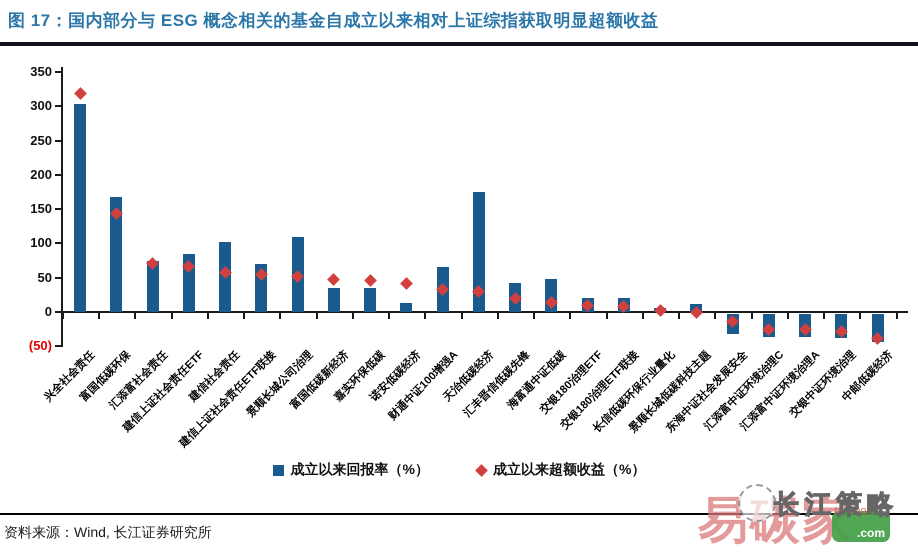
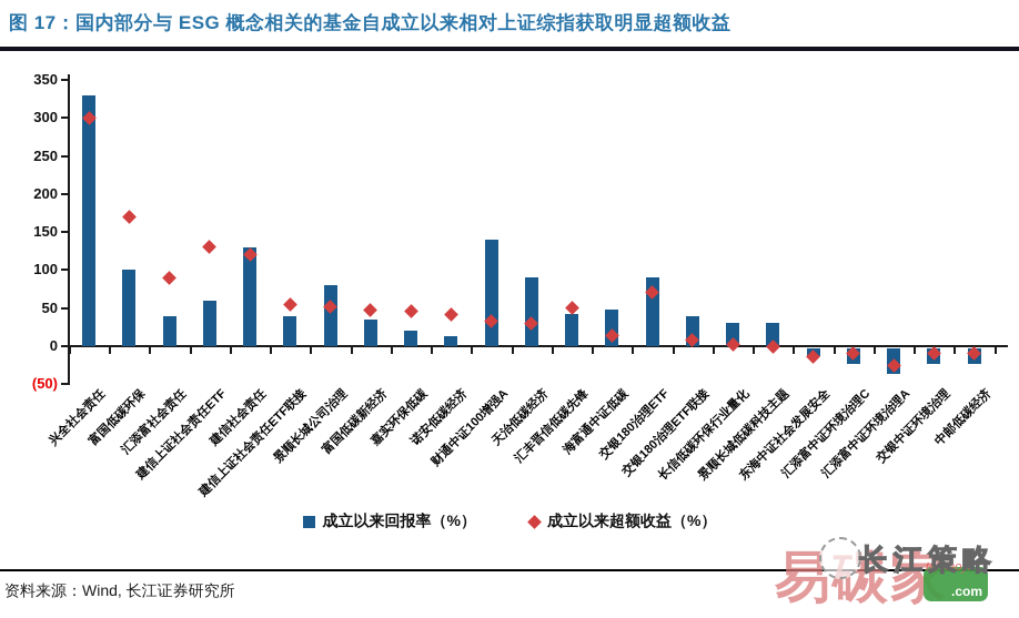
成立以来回报率（%）/兴全社会责任: 300 -> 330
成立以来超额收益（%）/兴全社会责任: 320 -> 300
成立以来回报率（%）/富国低碳环保: 170 -> 100
成立以来超额收益（%）/富国低碳环保: 140 -> 170
成立以来回报率（%）/汇添富社会责任: 70 -> 40
成立以来超额收益（%）/汇添富社会责任: 70 -> 90
成立以来回报率（%）/建信上证社会责任ETF: 80 -> 60
成立以来超额收益（%）/建信上证社会责任ETF: 70 -> 130
成立以来回报率（%）/建信社会责任: 100 -> 130
成立以来超额收益（%）/建信社会责任: 60 -> 120
成立以来回报率（%）/建信上证社会责任ETF联接: 70 -> 40
成立以来回报率（%）/景顺长城公司治理: 110 -> 80
成立以来回报率（%）/嘉实环保低碳: 40 -> 20
成立以来回报率（%）/财通中证100增强A: 70 -> 140
成立以来回报率（%）/天治低碳经济: 180 -> 90
成立以来超额收益（%）/汇丰晋信低碳先锋: 20 -> 50
成立以来回报率（%）/交银180治理ETF: 20 -> 90
成立以来超额收益（%）/交银180治理ETF: 10 -> 70
成立以来回报率（%）/交银180治理ETF联接: 20 -> 40
成立以来回报率（%）/长信低碳环保行业量化: 10 -> 30
成立以来回报率（%）/景顺长城低碳科技主题: 10 -> 30
成立以来回报率（%）/东海中证社会发展安全: -30 -> -10
成立以来回报率（%）/汇添富中证环境治理C: -30 -> -20
成立以来超额收益（%）/汇添富中证环境治理C: -30 -> -10
成立以来回报率（%）/交银中证环境治理: -40 -> -20
成立以来超额收益（%）/交银中证环境治理: -30 -> -10
成立以来回报率（%）/中邮低碳经济: -40 -> -20
成立以来超额收益（%）/中邮低碳经济: -40 -> -10
